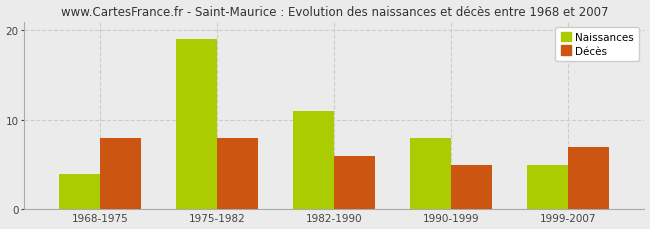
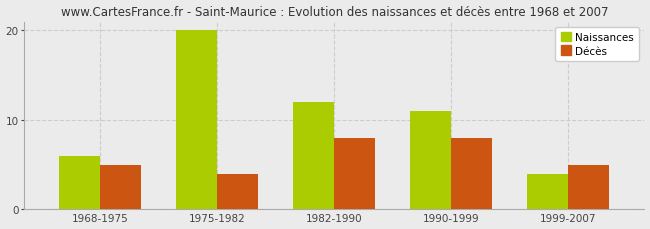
Naissances/1968-1975: 4 -> 6
Décès/1968-1975: 8 -> 5
Naissances/1975-1982: 19 -> 20
Décès/1975-1982: 8 -> 4
Naissances/1982-1990: 11 -> 12
Décès/1982-1990: 6 -> 8
Naissances/1990-1999: 8 -> 11
Décès/1990-1999: 5 -> 8
Naissances/1999-2007: 5 -> 4
Décès/1999-2007: 7 -> 5
